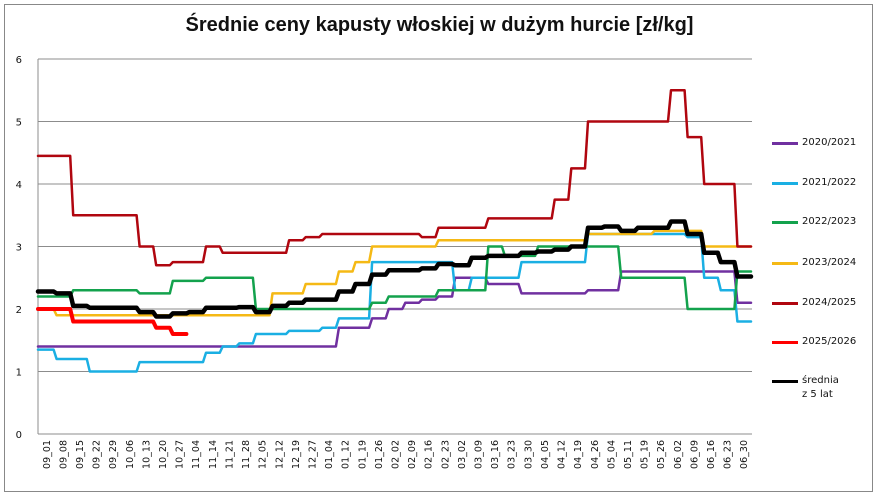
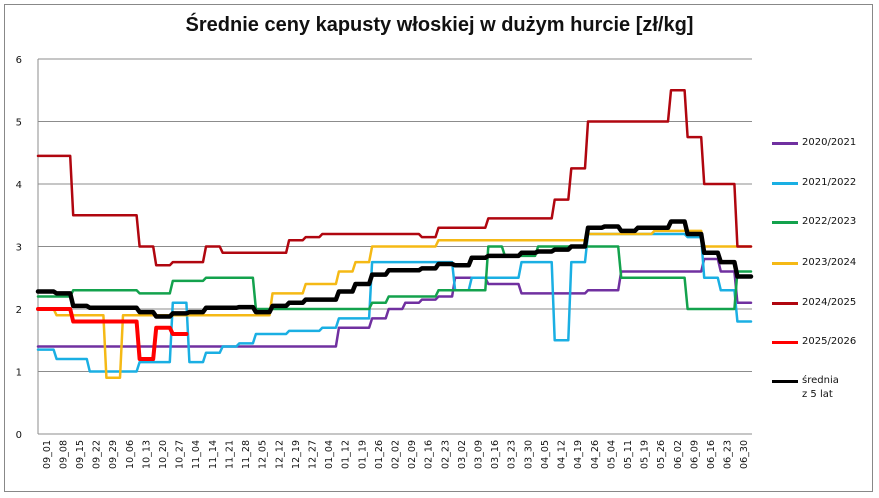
2023/2024/09_29: 1.9 -> 0.9
2025/2026/10_13: 1.8 -> 1.2
2021/2022/10_27: 1.1 -> 2.1
2021/2022/04_12: 2.8 -> 1.5
2020/2021/06_16: 2.6 -> 2.8
